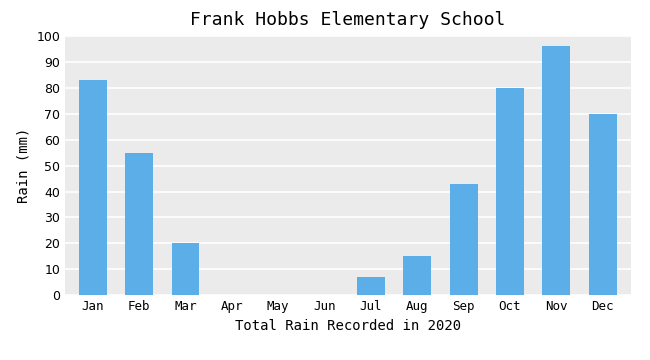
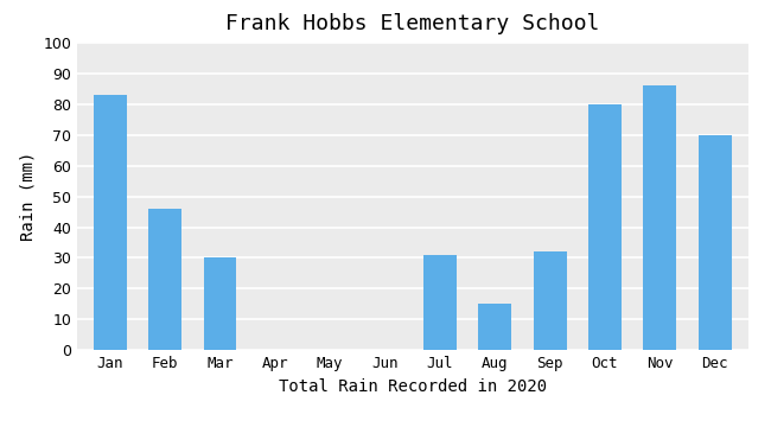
Feb: 55 -> 46
Mar: 20 -> 30
Jul: 7 -> 31
Sep: 43 -> 32
Nov: 96 -> 86
